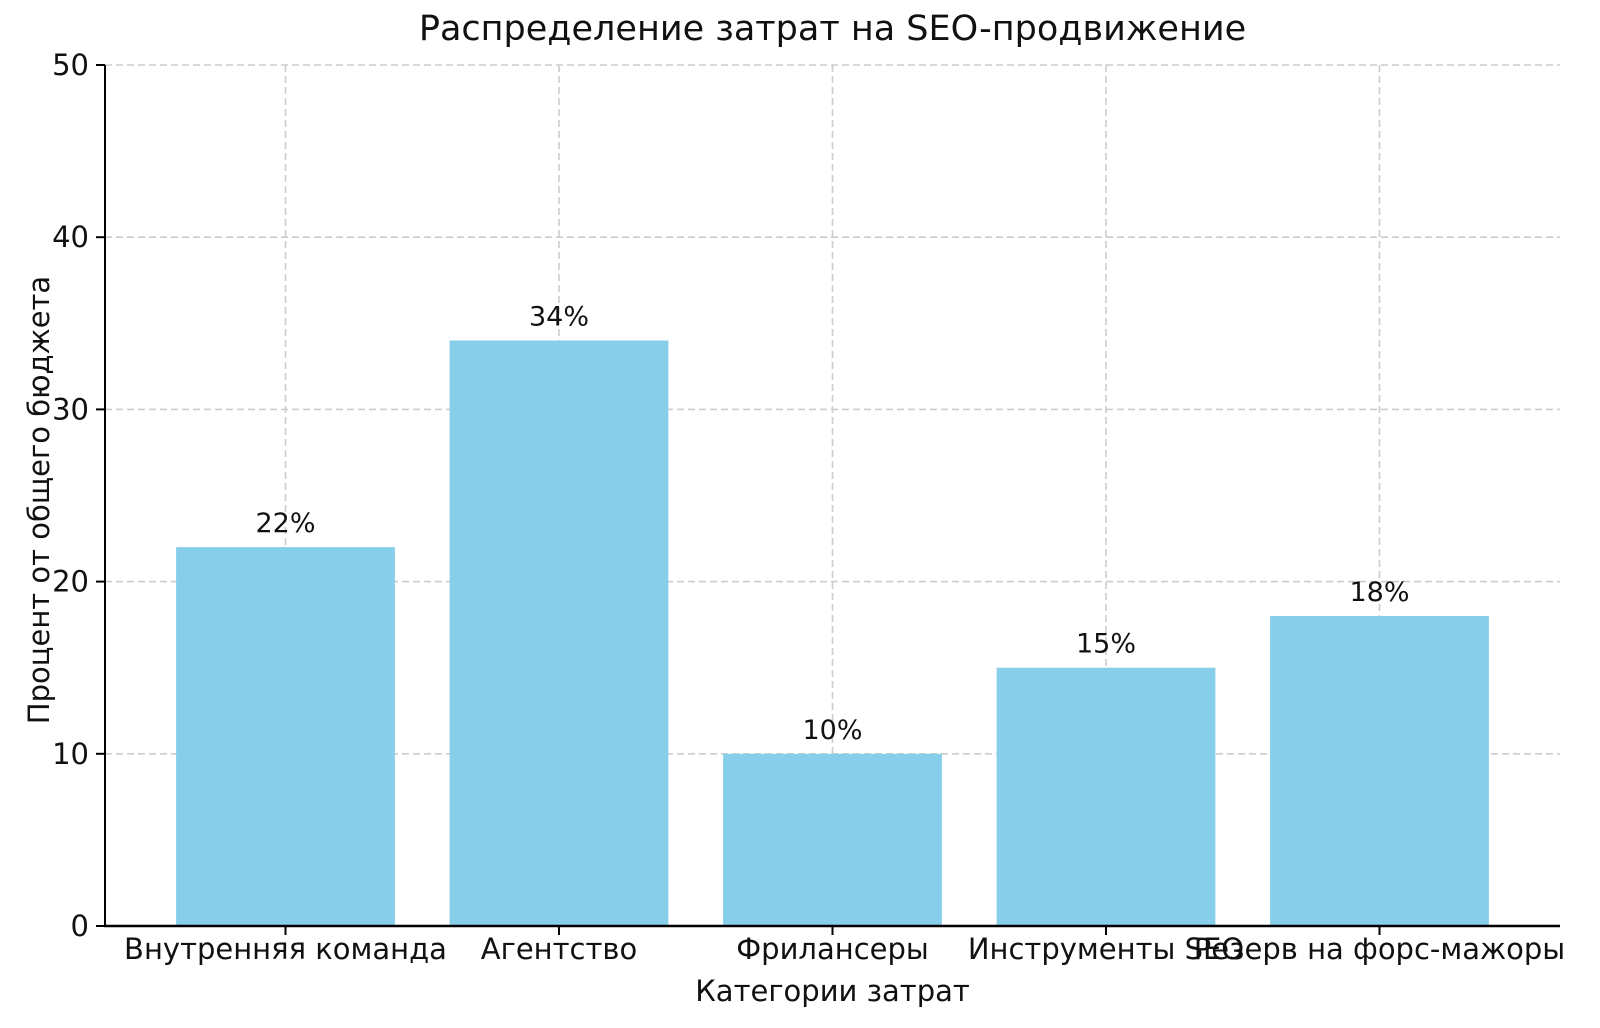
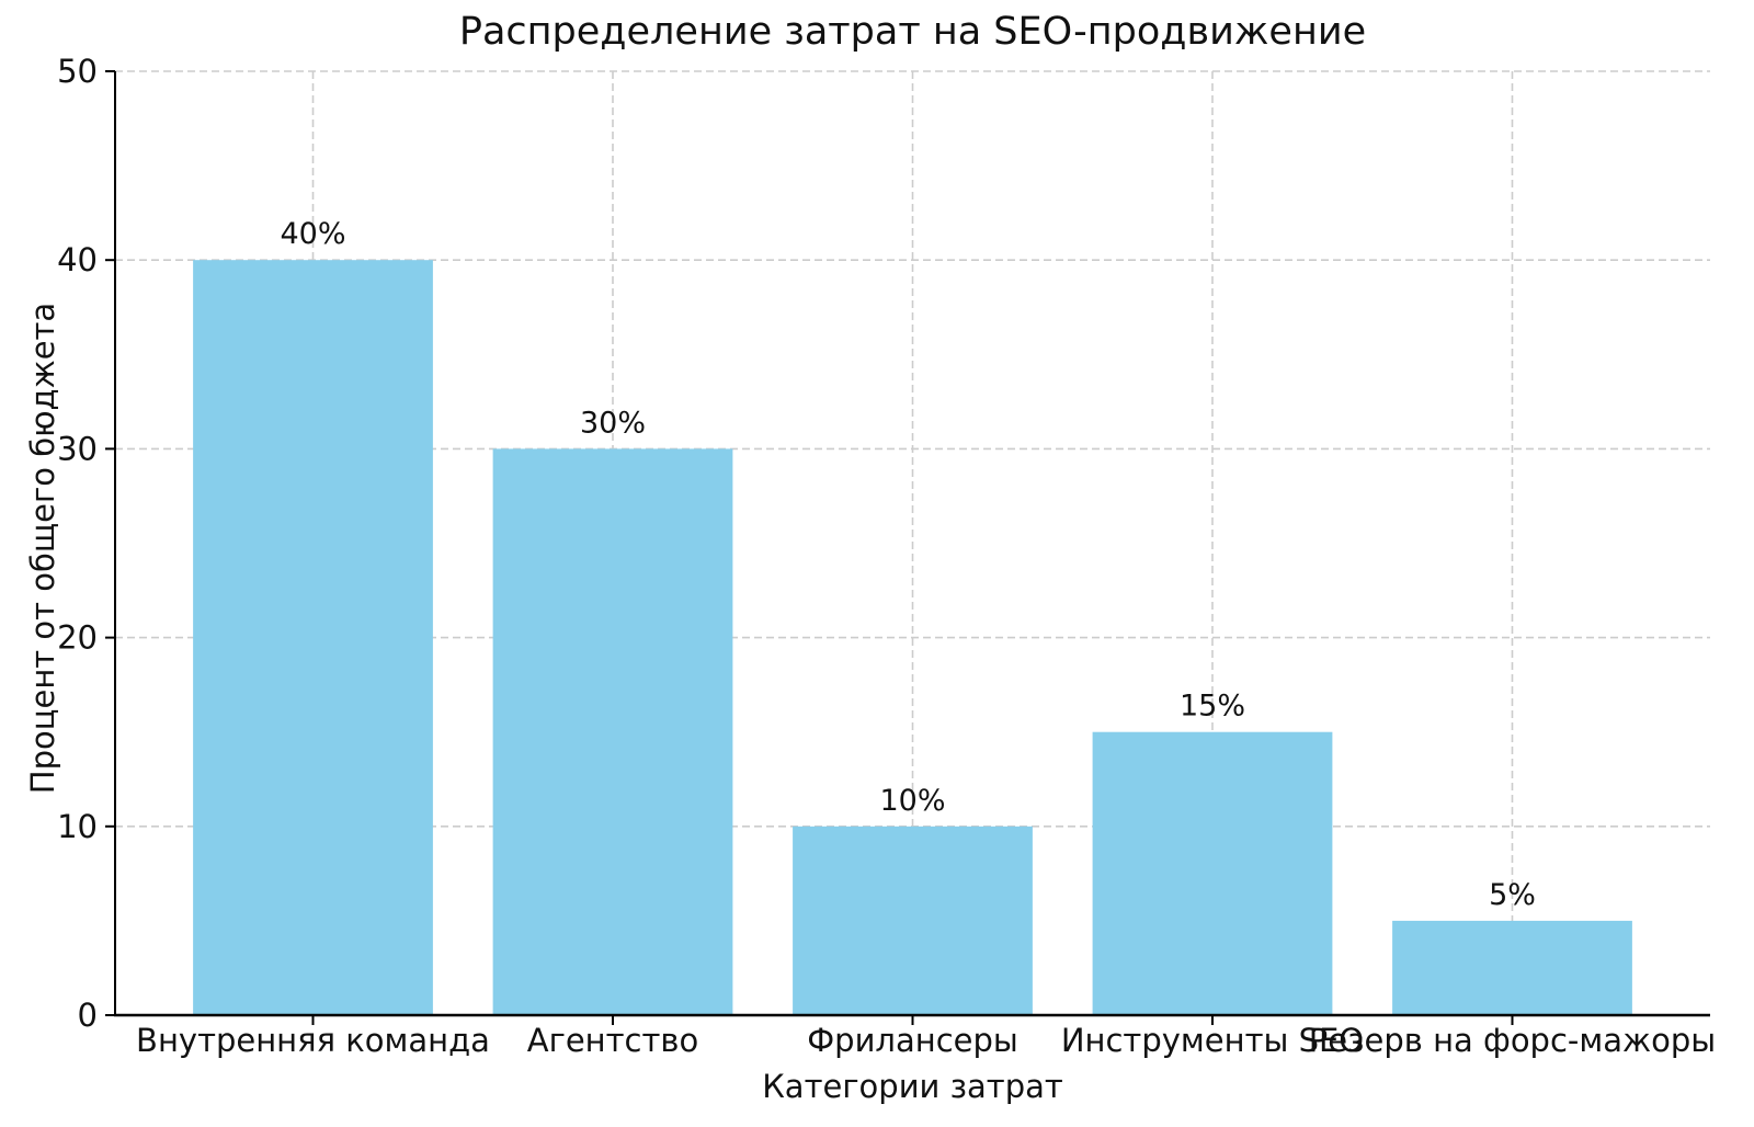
Внутренняя команда: 22% -> 40%
Агентство: 34% -> 30%
Резерв на форс-мажоры: 18% -> 5%
